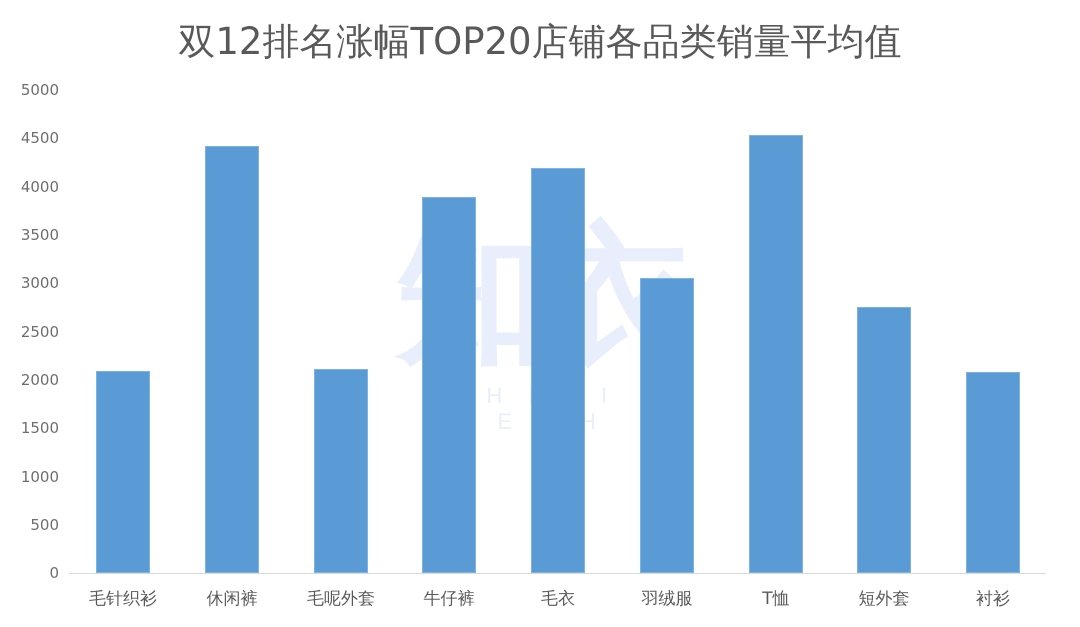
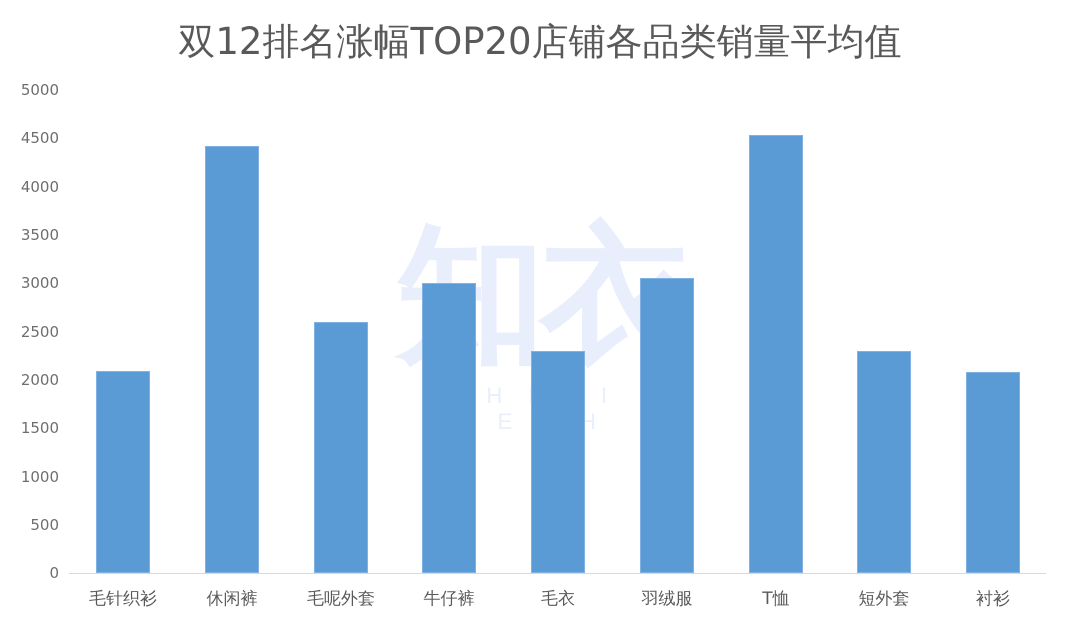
毛呢外套: 2100 -> 2600
牛仔裤: 3900 -> 3000
毛衣: 4200 -> 2300
短外套: 2800 -> 2300
